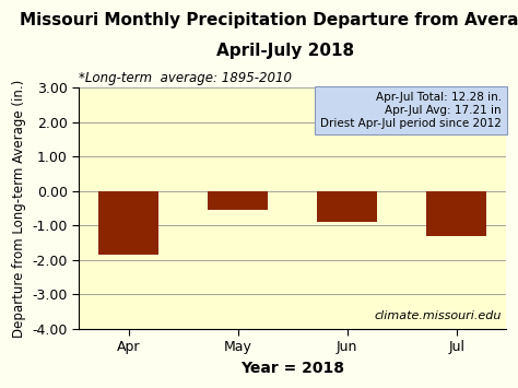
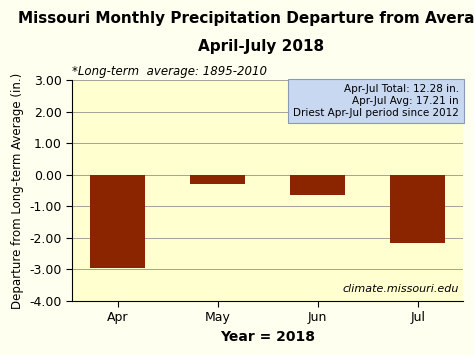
Apr: -1.85 -> -2.95
May: -0.55 -> -0.30
Jun: -0.90 -> -0.65
Jul: -1.30 -> -2.15
